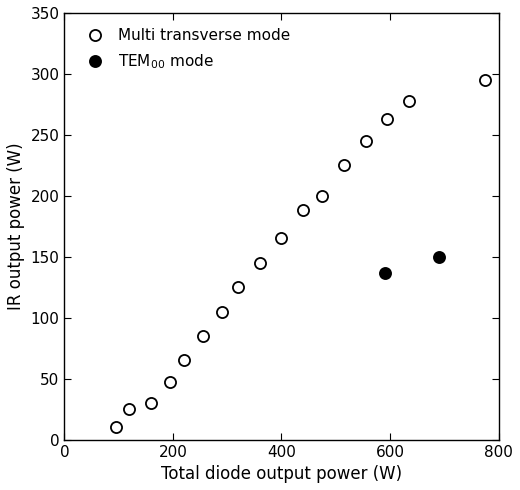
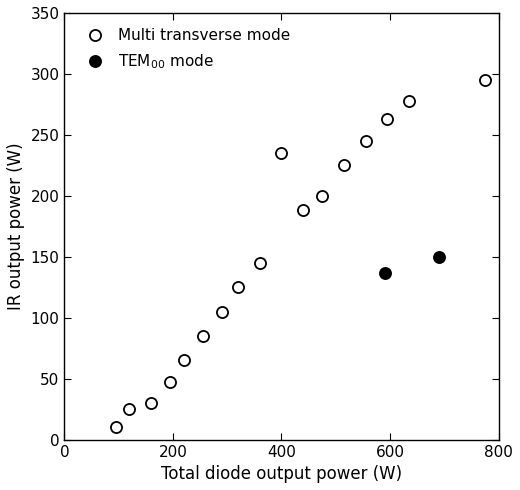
400: 165 -> 235
